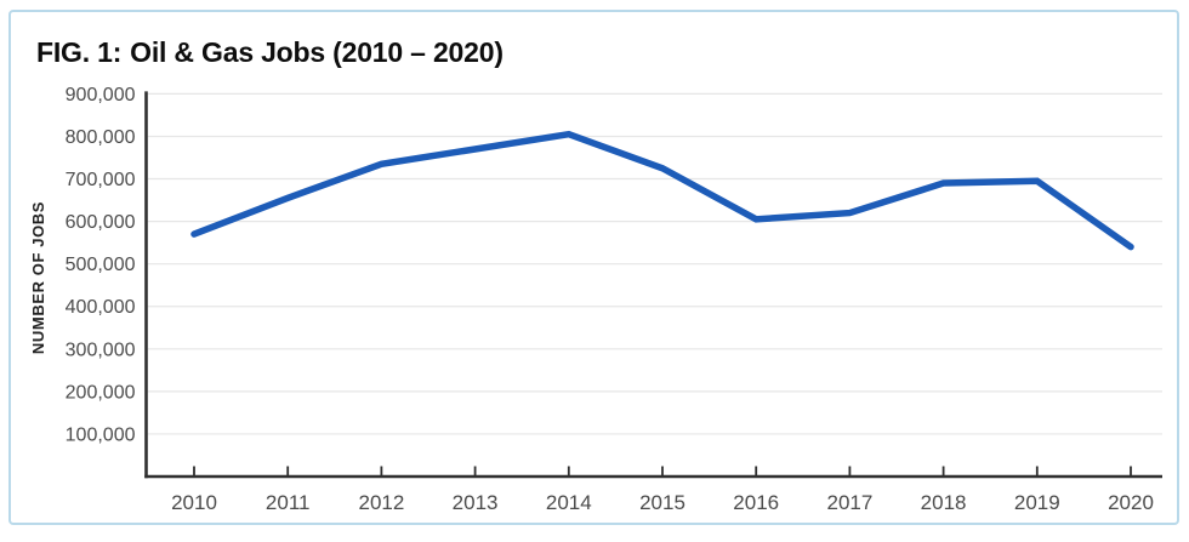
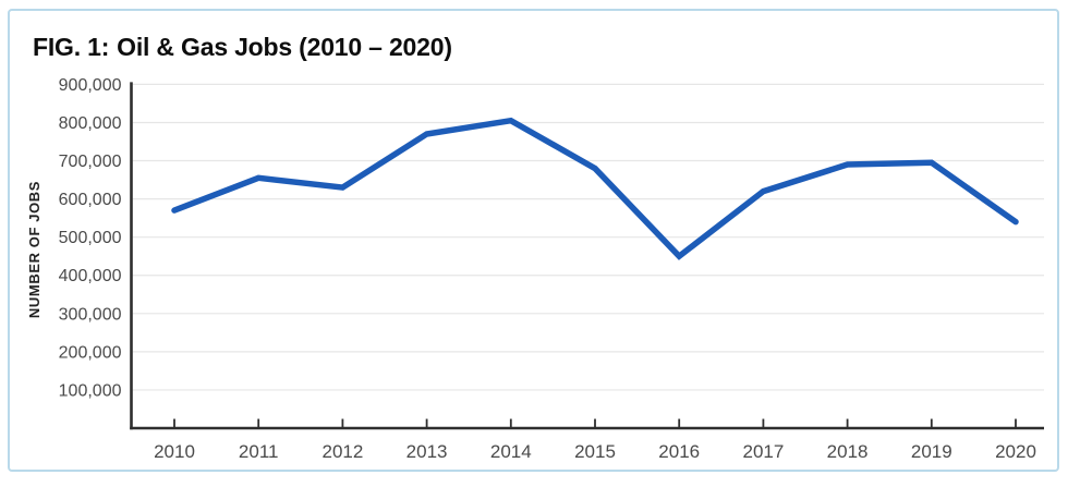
2012: 740000 -> 630000
2015: 720000 -> 680000
2016: 600000 -> 450000
